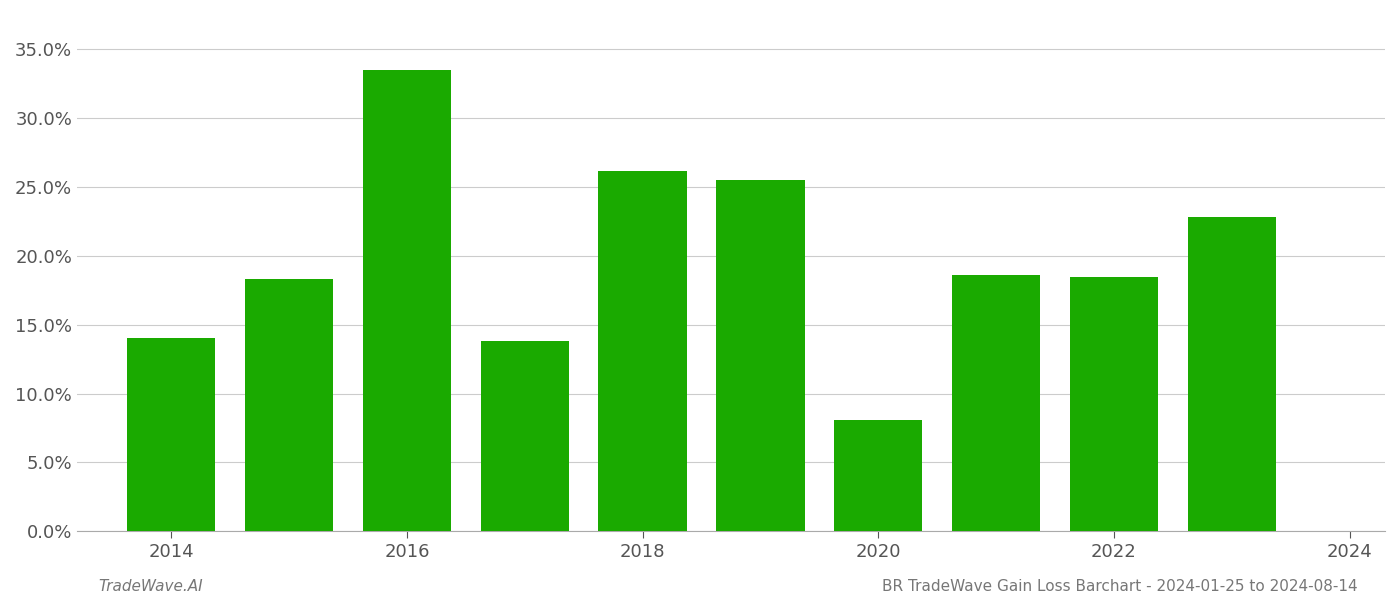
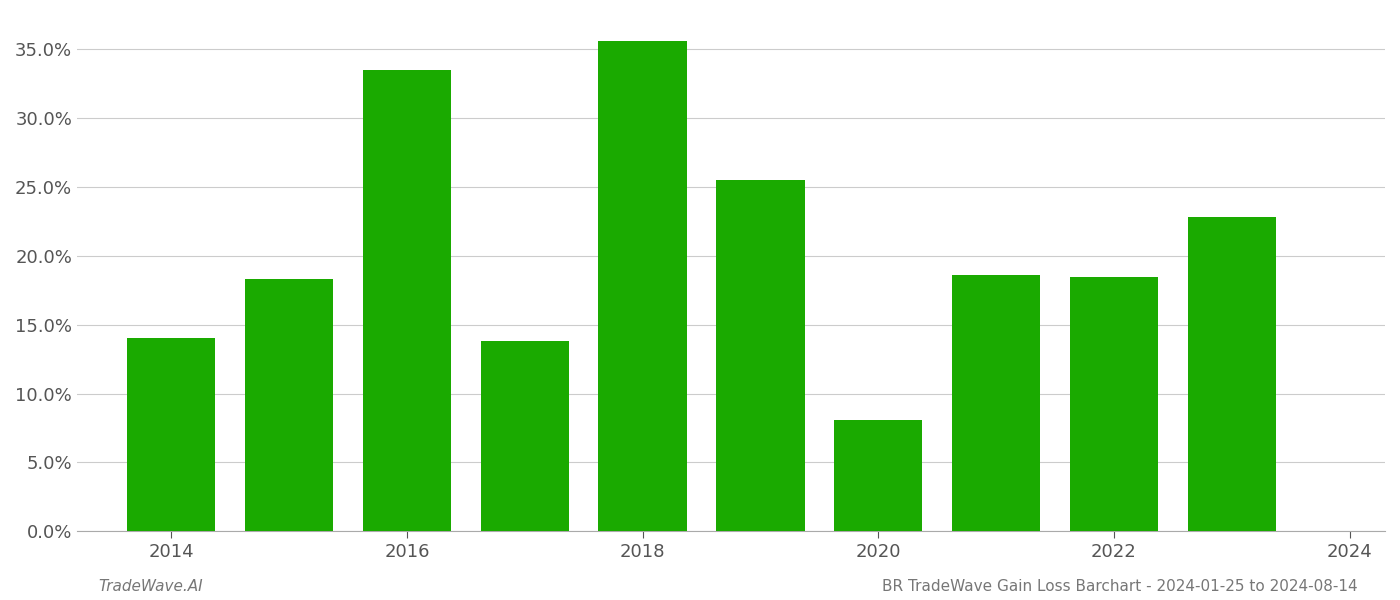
2018: 26.2% -> 35.6%
